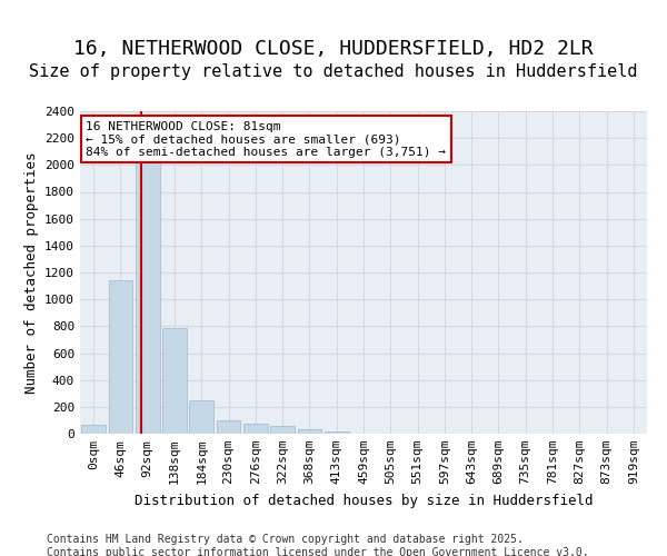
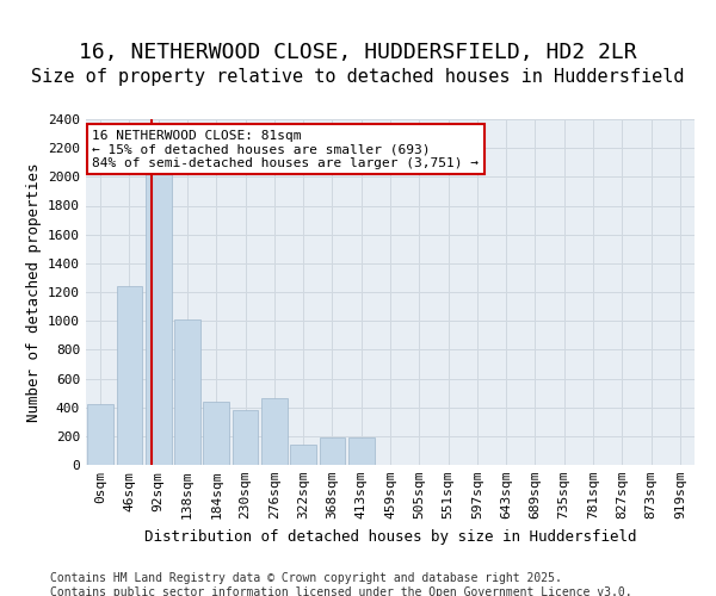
0sqm: 70 -> 420
46sqm: 1140 -> 1240
138sqm: 790 -> 1010
184sqm: 250 -> 440
230sqm: 100 -> 380
276sqm: 80 -> 460
322sqm: 60 -> 140
368sqm: 30 -> 190
413sqm: 20 -> 190
